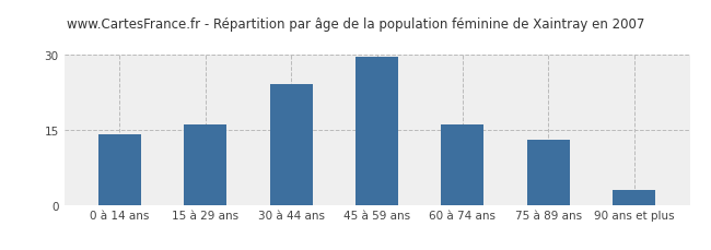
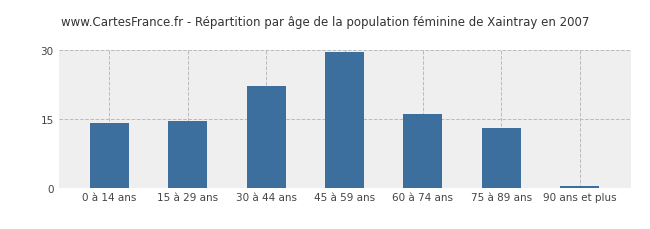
15 à 29 ans: 16.0 -> 14.5
30 à 44 ans: 24.0 -> 22.0
90 ans et plus: 3.0 -> 0.3
